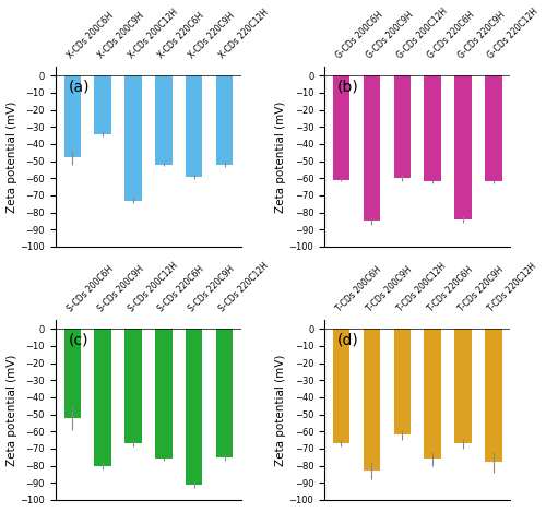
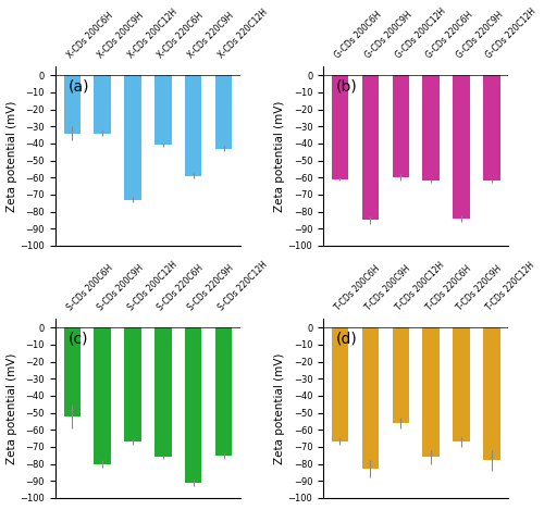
X-CDs 200C6H: -48 -> -34
X-CDs 220C6H: -52 -> -41
X-CDs 220C12H: -52 -> -43
T-CDs 200C12H: -62 -> -56
